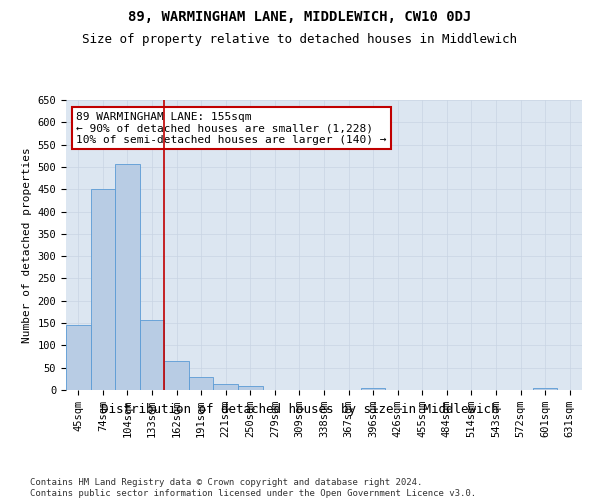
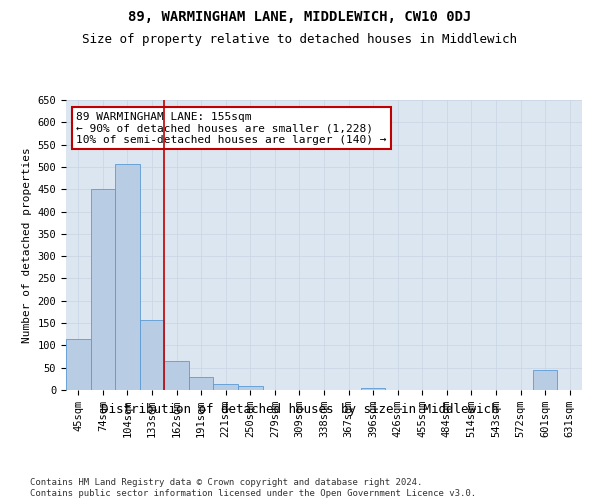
45sqm: 145 -> 115
601sqm: 5 -> 45
